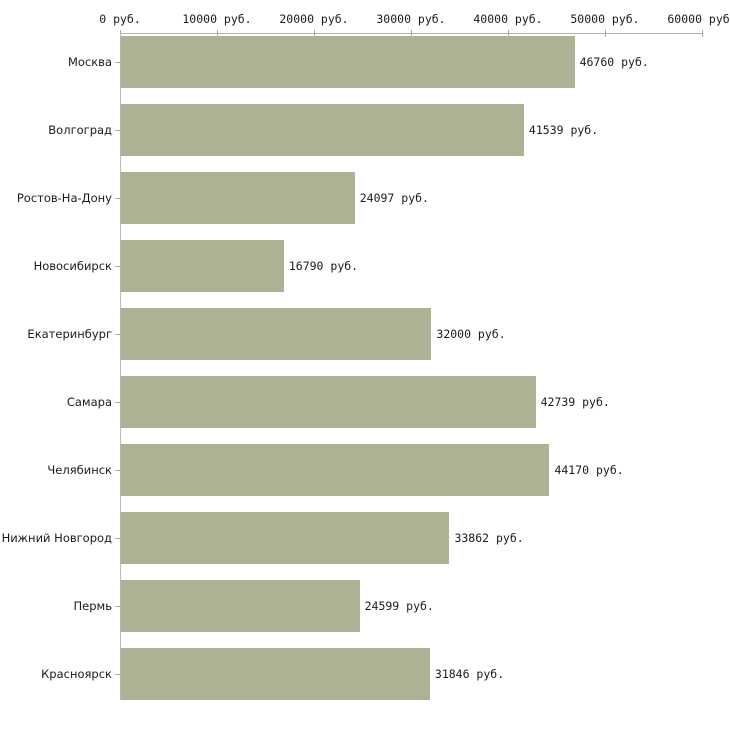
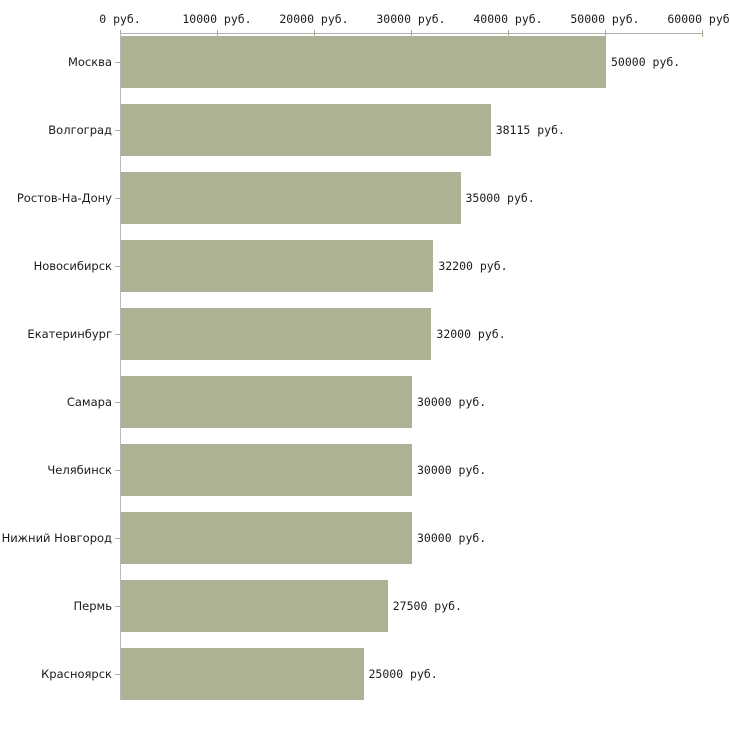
Москва: 46760 -> 50000
Волгоград: 41539 -> 38115
Ростов-На-Дону: 24097 -> 35000
Новосибирск: 16790 -> 32200
Самара: 42739 -> 30000
Челябинск: 44170 -> 30000
Нижний Новгород: 33862 -> 30000
Пермь: 24599 -> 27500
Красноярск: 31846 -> 25000
